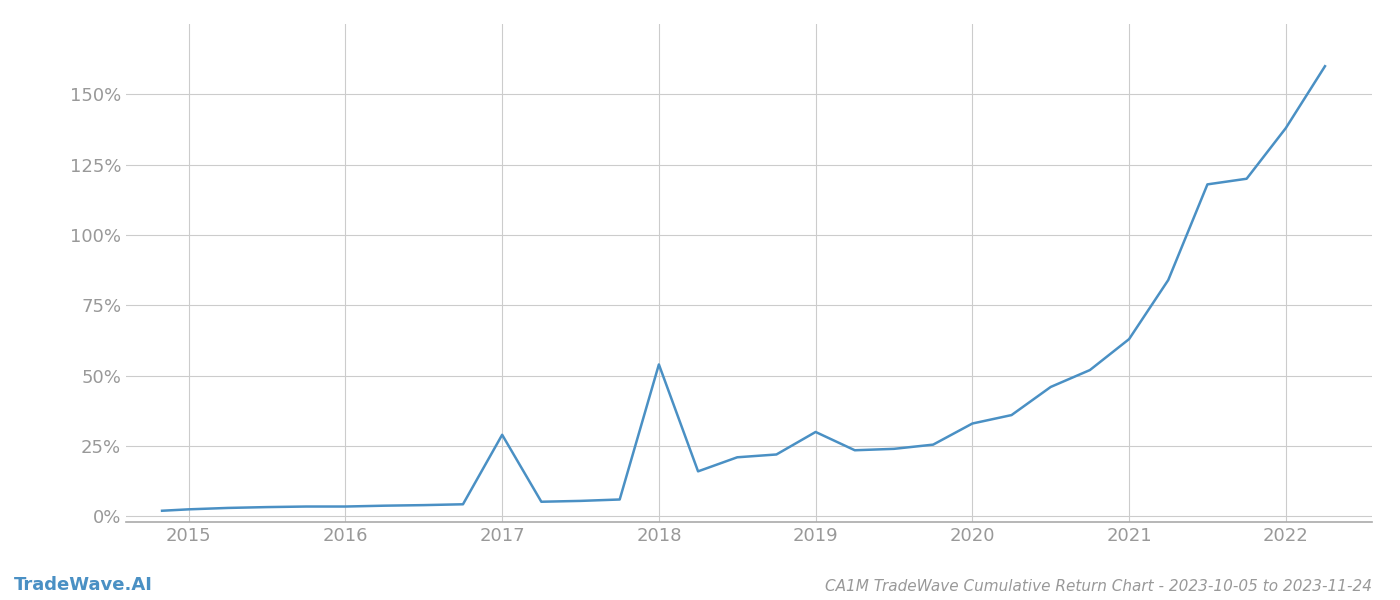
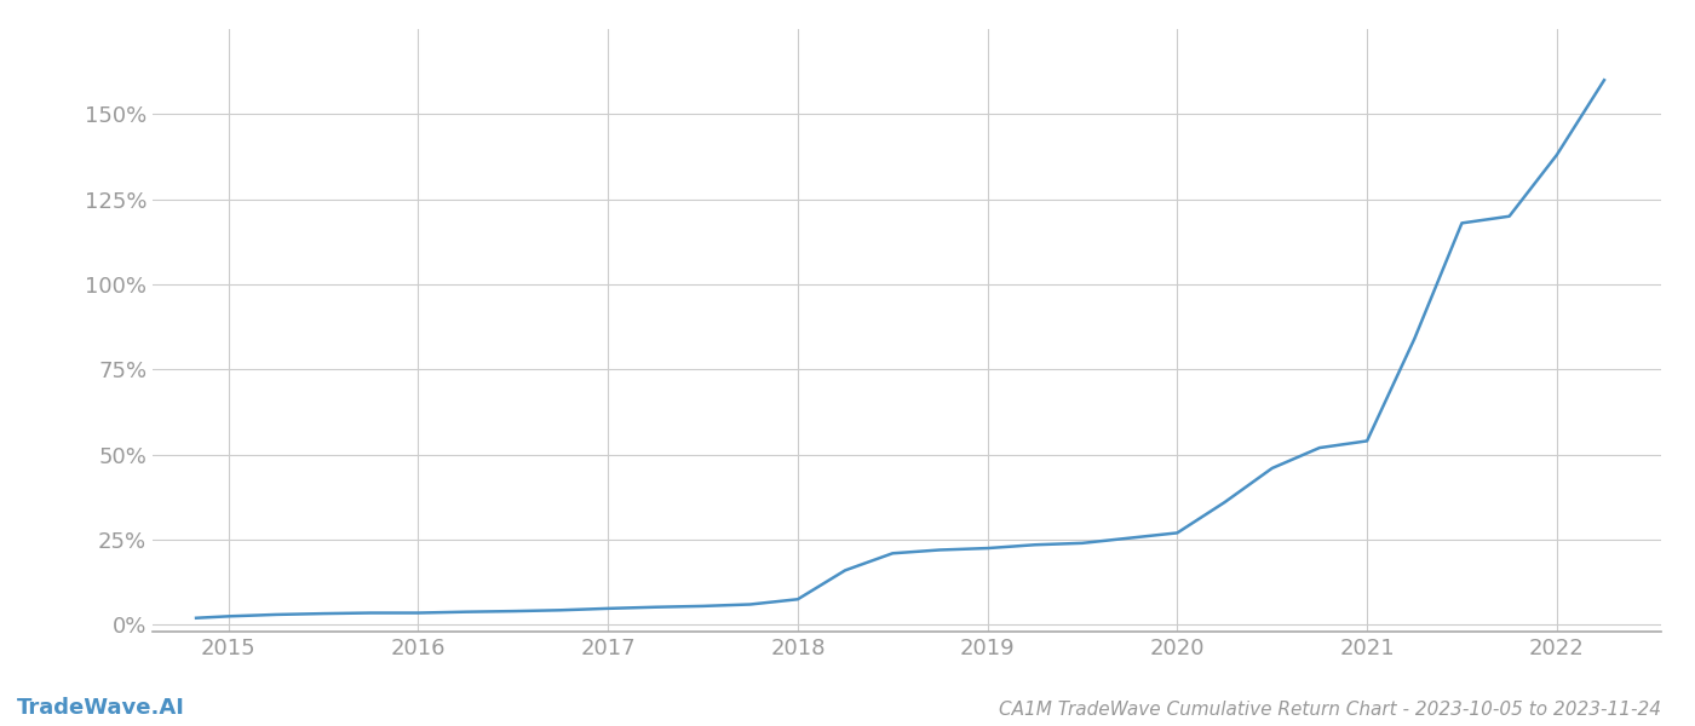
2017: 29.0% -> 4.8%
2018: 54.0% -> 7.5%
2019: 30.0% -> 22.5%
2020: 33.0% -> 27.0%
2021: 63.0% -> 54.0%
